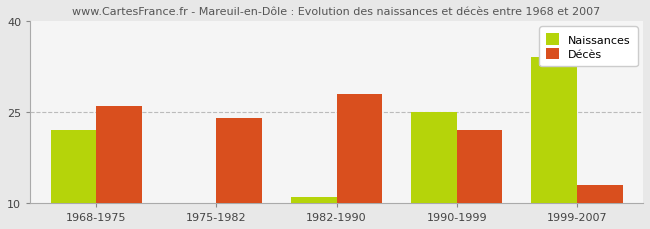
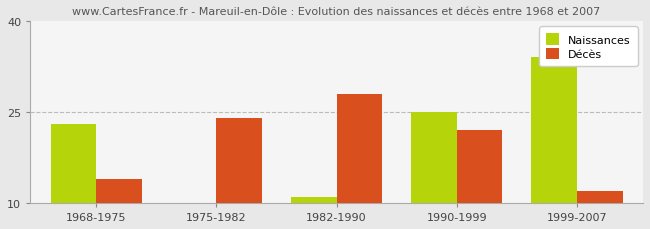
Naissances/1968-1975: 22 -> 23
Décès/1968-1975: 26 -> 14
Décès/1999-2007: 13 -> 12
